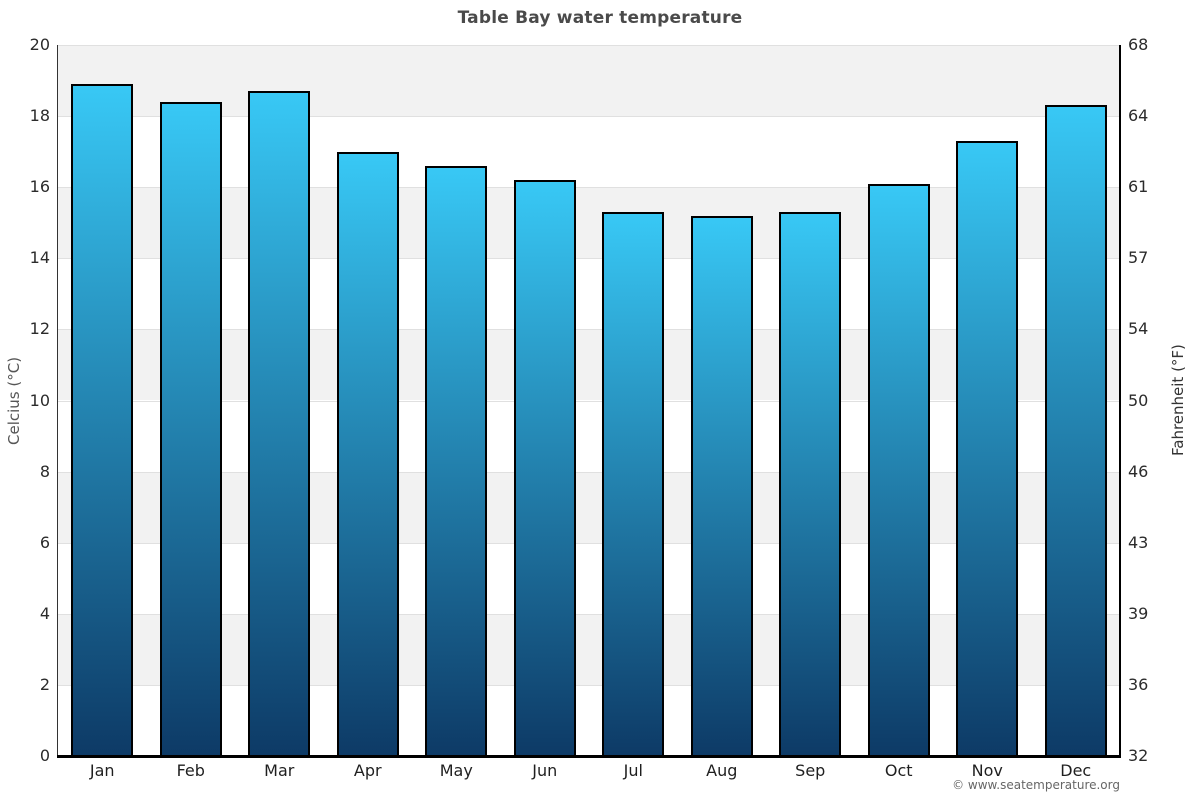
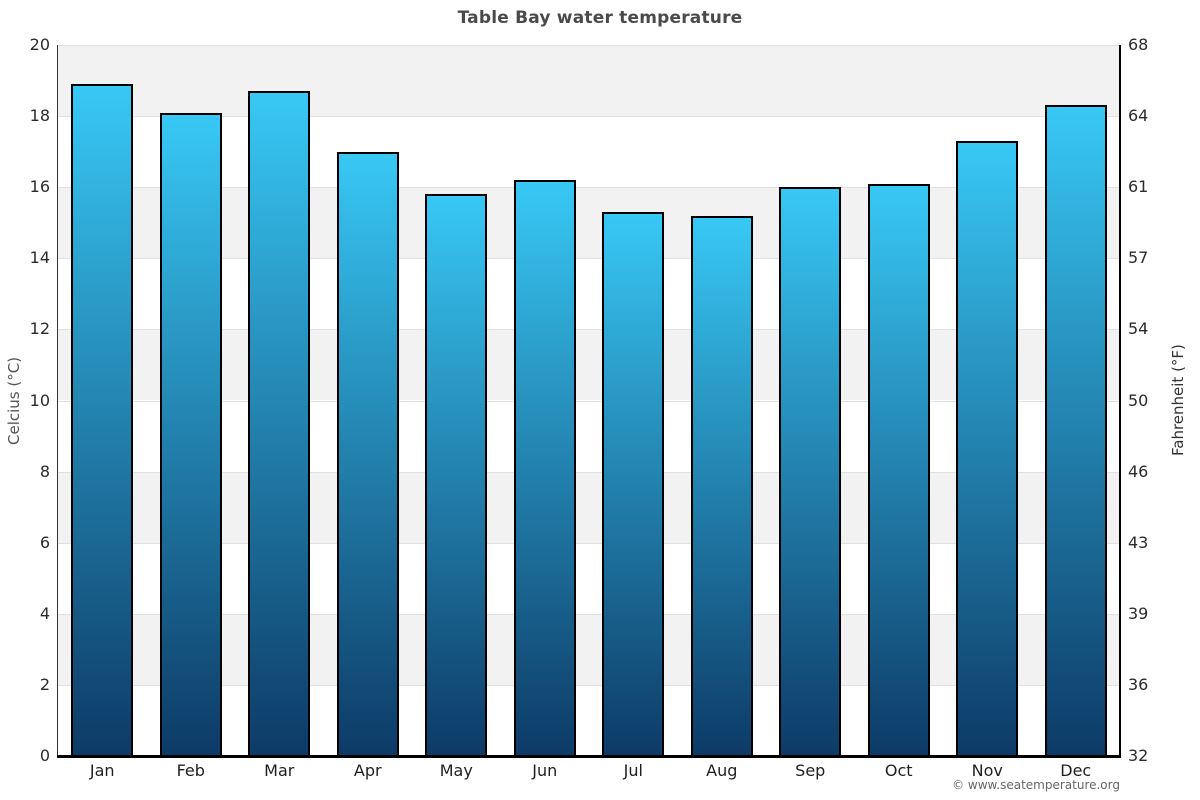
Feb: 18.4 -> 18.1
May: 16.6 -> 15.8
Sep: 15.3 -> 16.0
